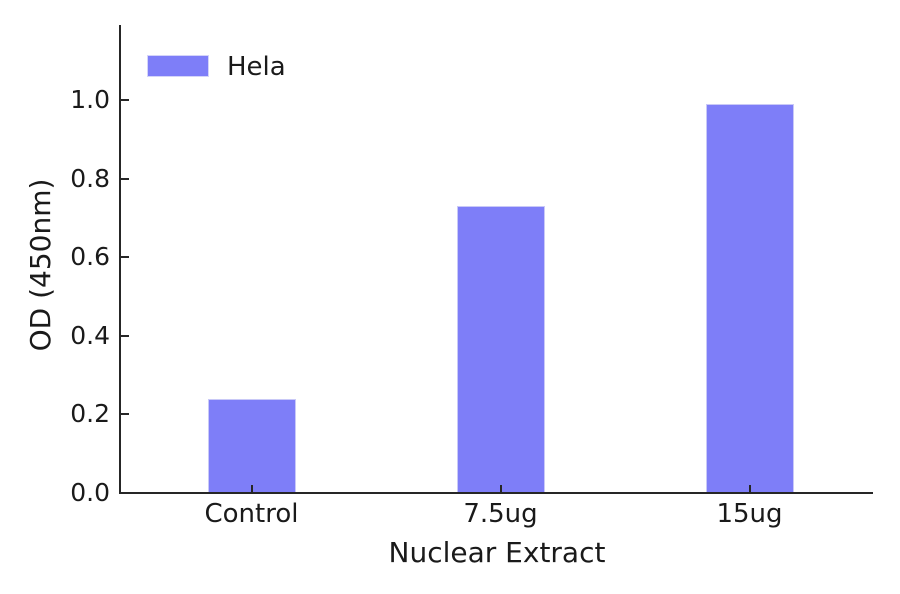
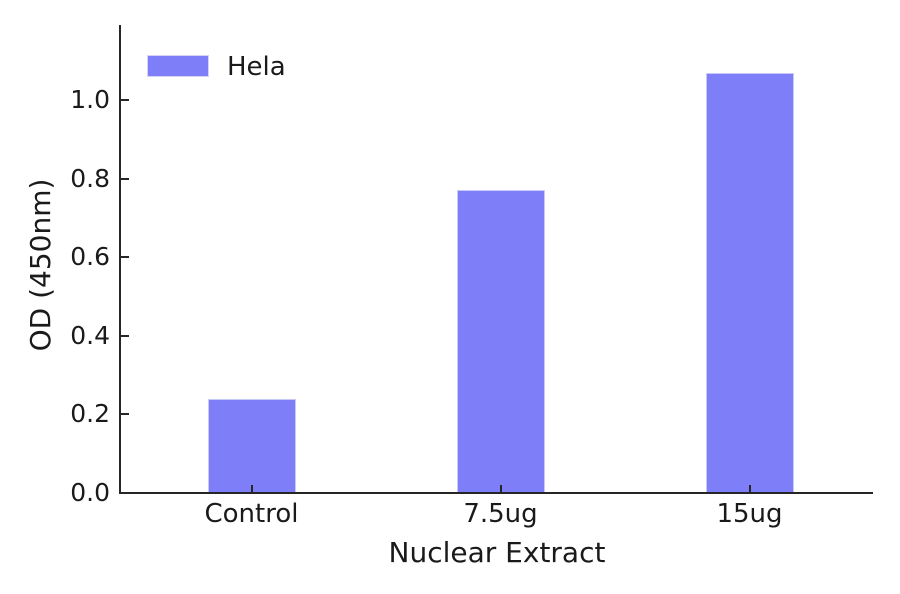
7.5ug: 0.73 -> 0.77
15ug: 0.99 -> 1.07
